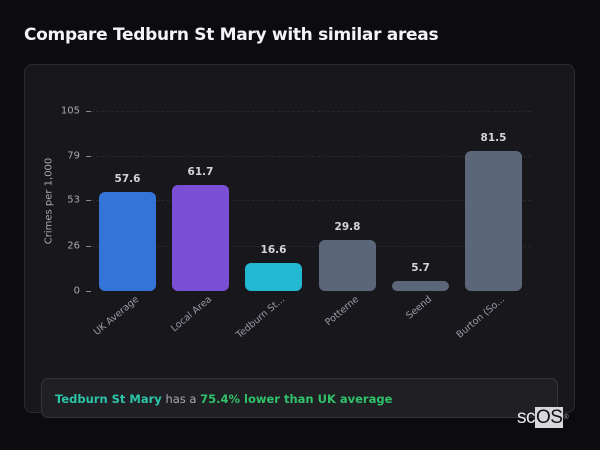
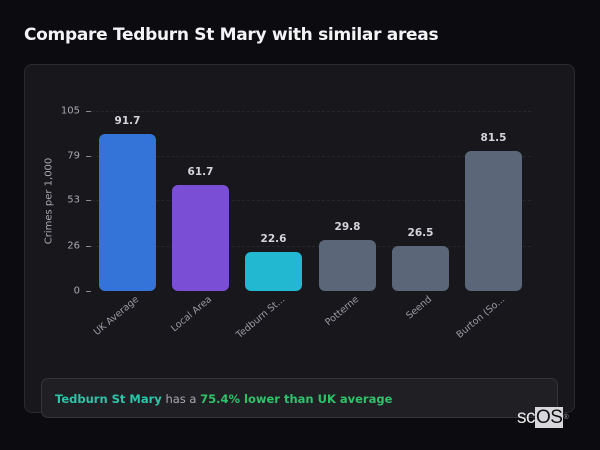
UK Average: 57.6 -> 91.7
Tedburn St...: 16.6 -> 22.6
Seend: 5.7 -> 26.5
